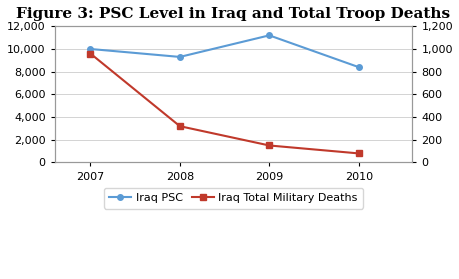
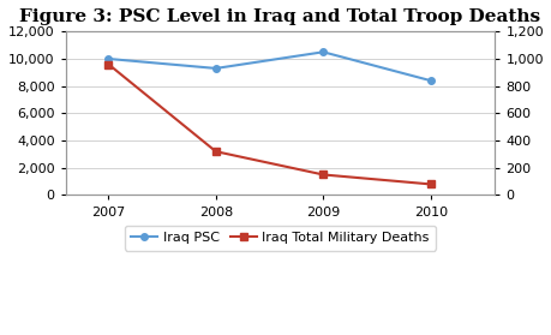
Iraq PSC/2009: 11,200 -> 10,500
